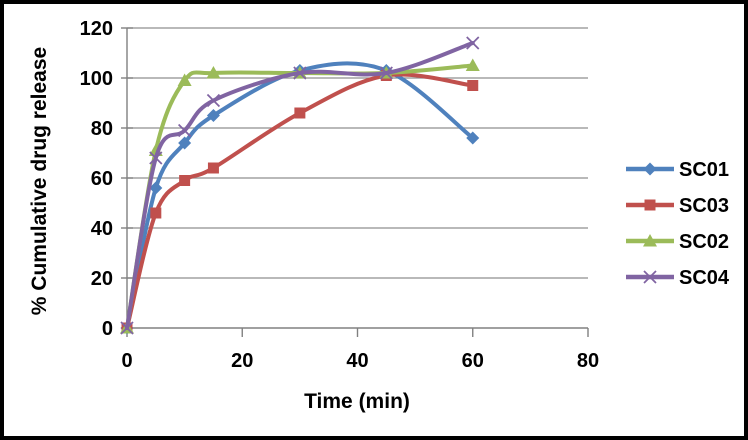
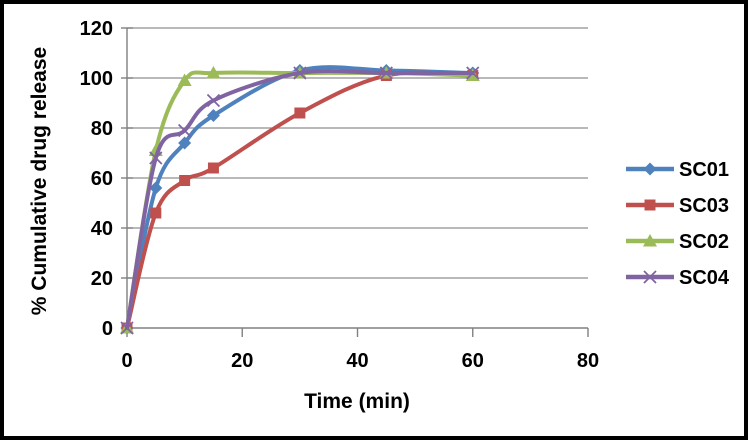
SC01/60: 76 -> 102
SC03/60: 97 -> 101
SC02/60: 105 -> 101
SC04/60: 114 -> 102
